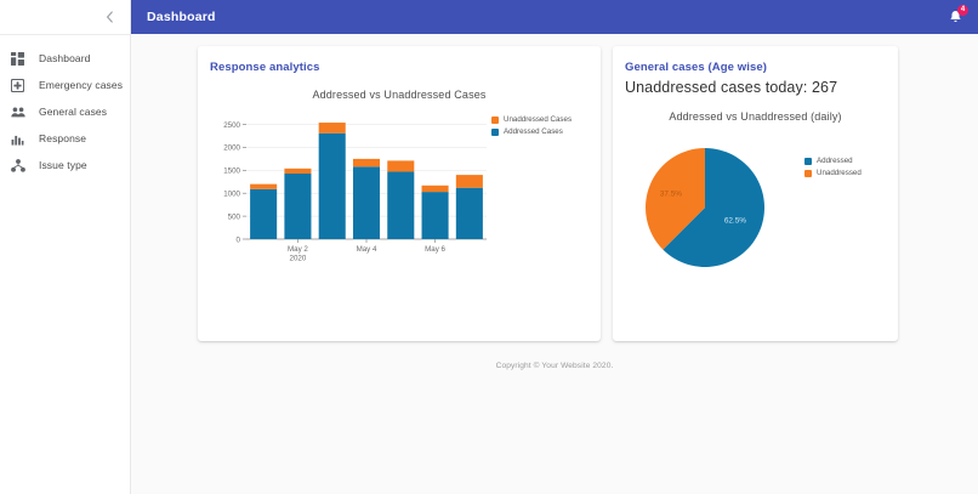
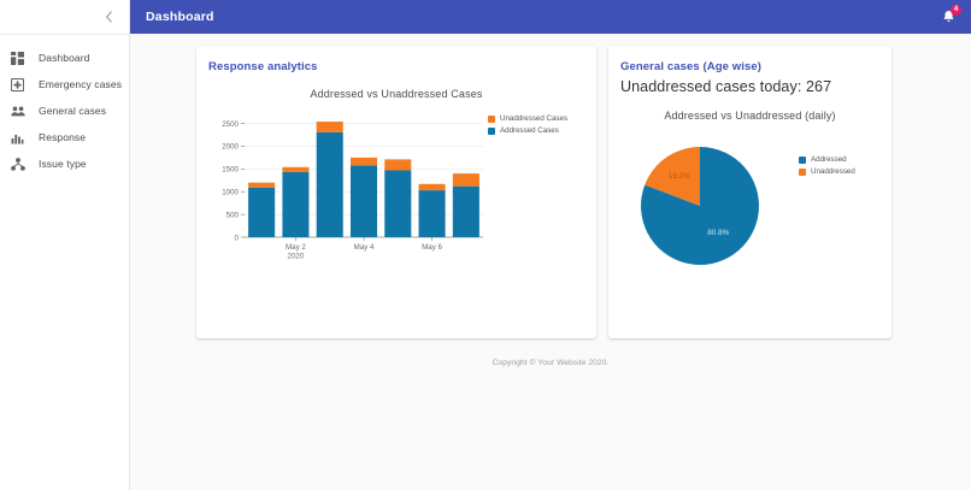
Addressed vs Unaddressed (daily)/Addressed: 62.5% -> 80.8%
Addressed vs Unaddressed (daily)/Unaddressed: 37.5% -> 19.2%
